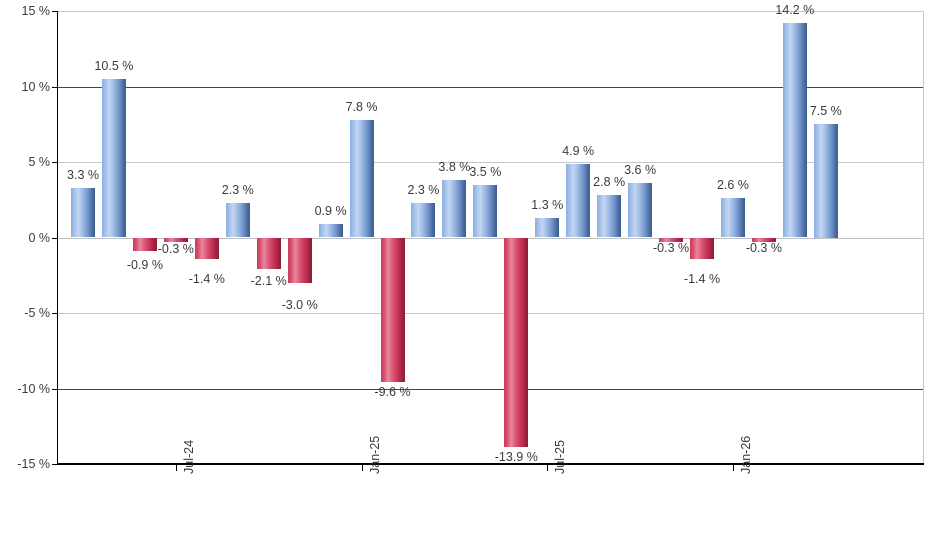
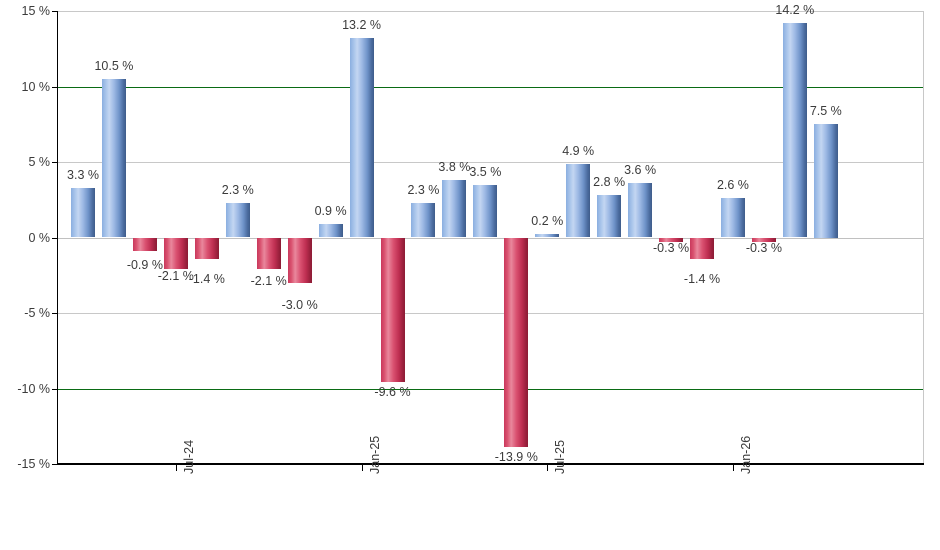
Jul-24: -0.3 -> -2.1
Jan-25: 7.8 -> 13.2
Jul-25: 1.3 -> 0.2
